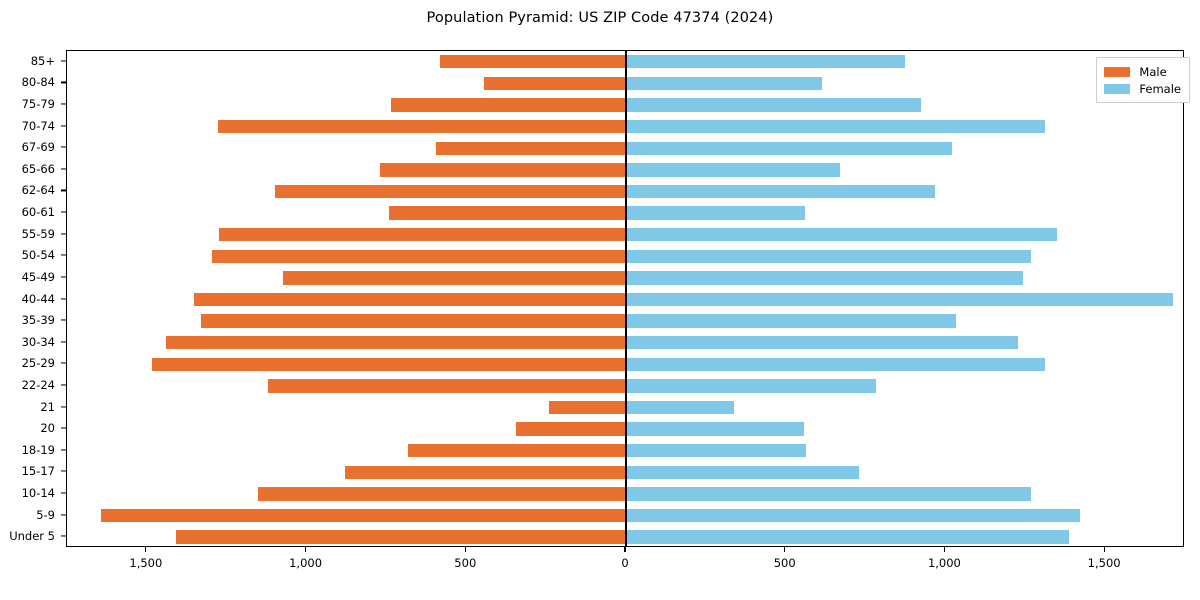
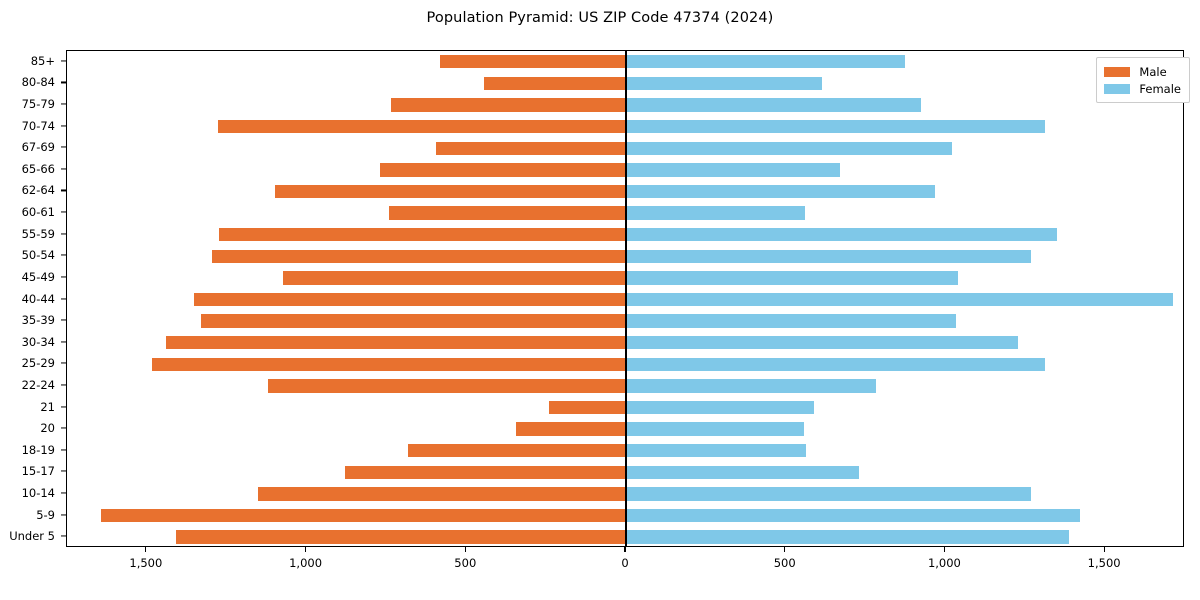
Female/45-49: 1240 -> 1040
Female/21: 340 -> 590
